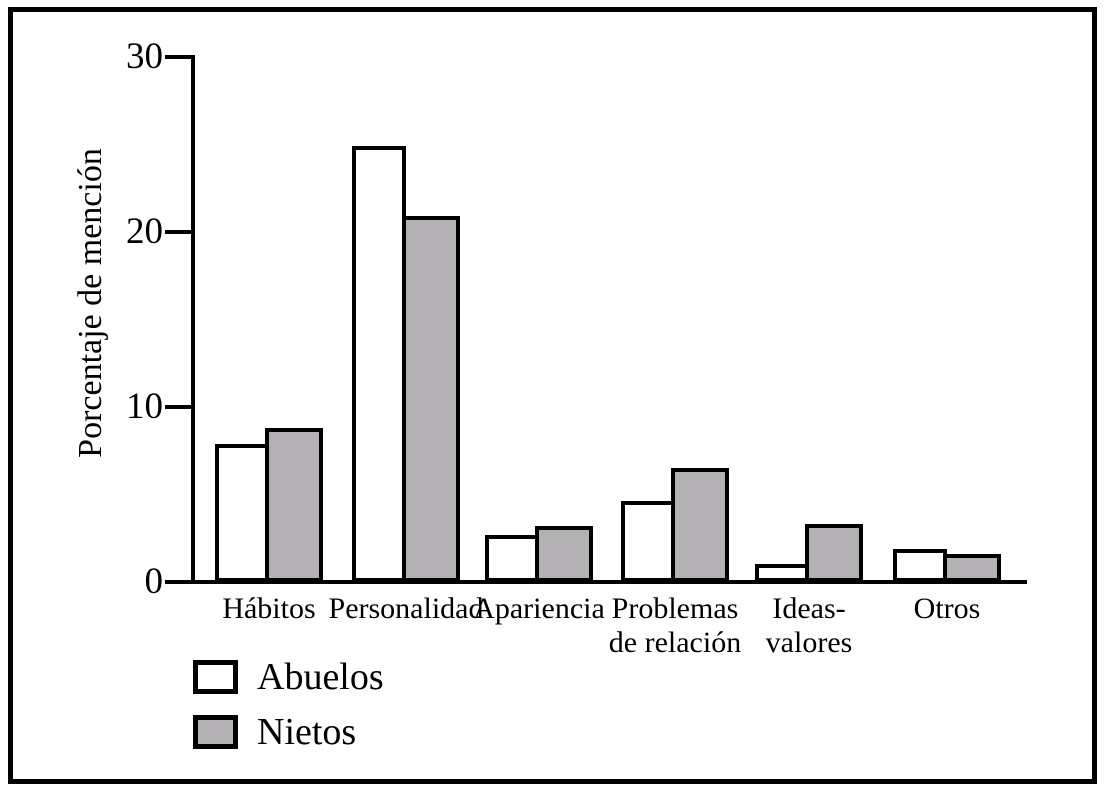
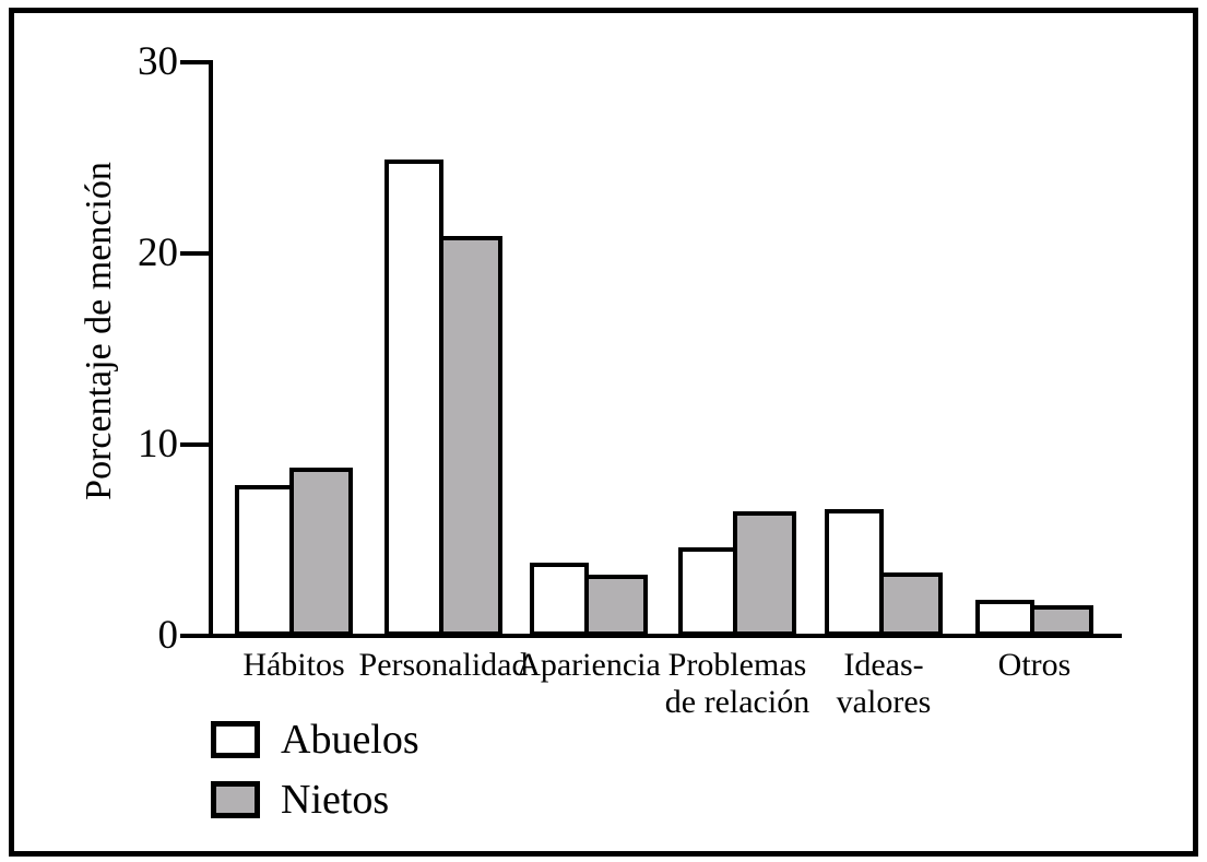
Abuelos/Apariencia: 2.7 -> 3.8
Abuelos/Ideas- valores: 1.0 -> 6.6
